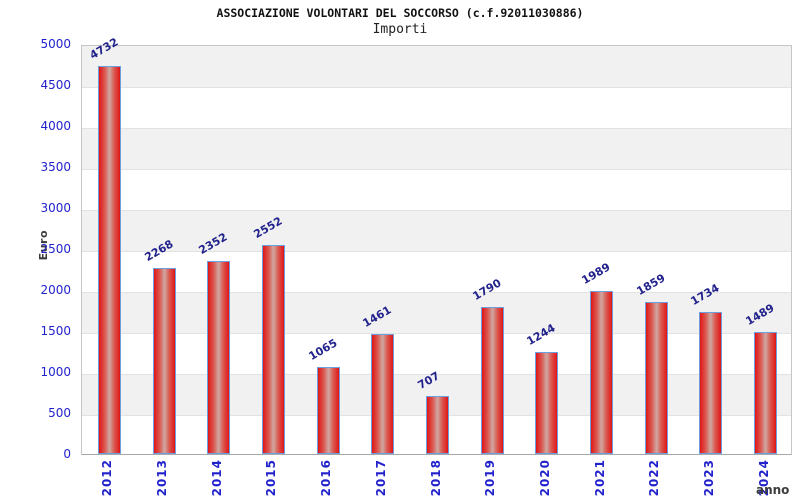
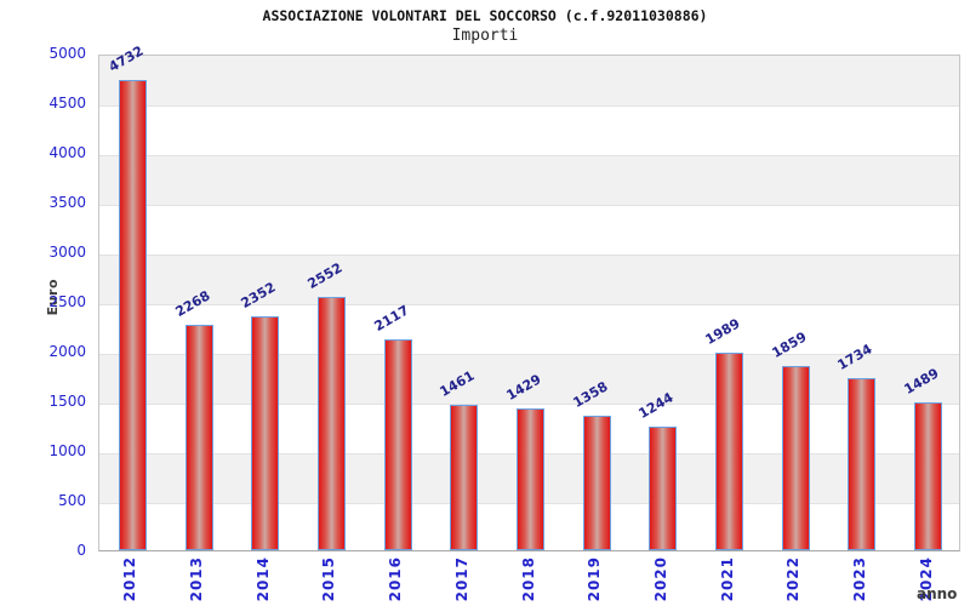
2016: 1065 -> 2117
2018: 707 -> 1429
2019: 1790 -> 1358
